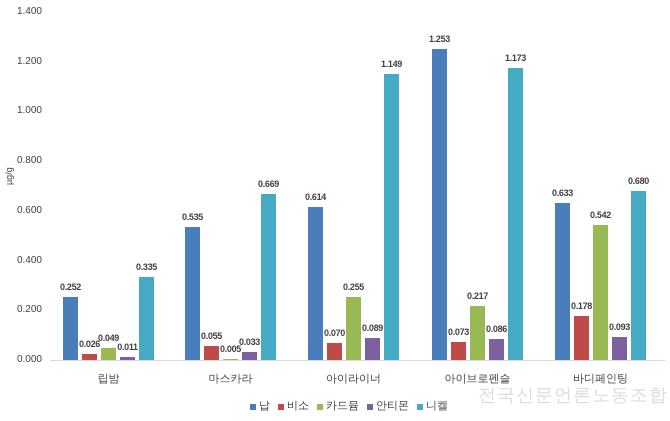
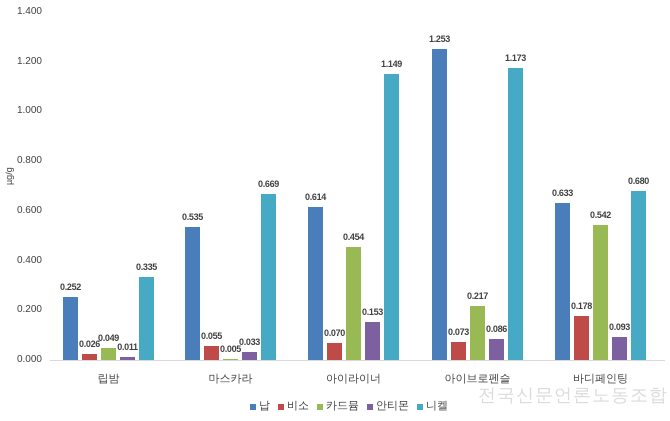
카드뮴/아이라이너: 0.255 -> 0.454
안티몬/아이라이너: 0.089 -> 0.153
